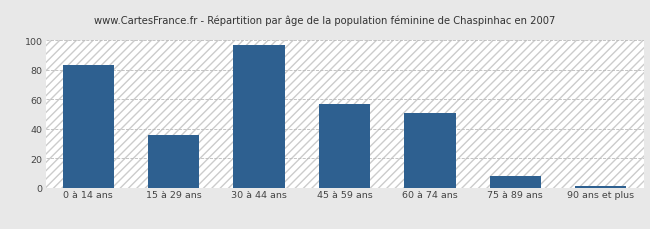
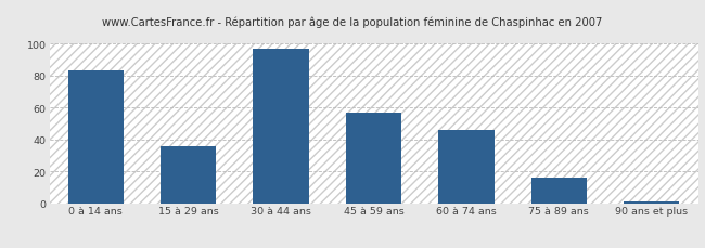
60 à 74 ans: 51 -> 46
75 à 89 ans: 8 -> 16
